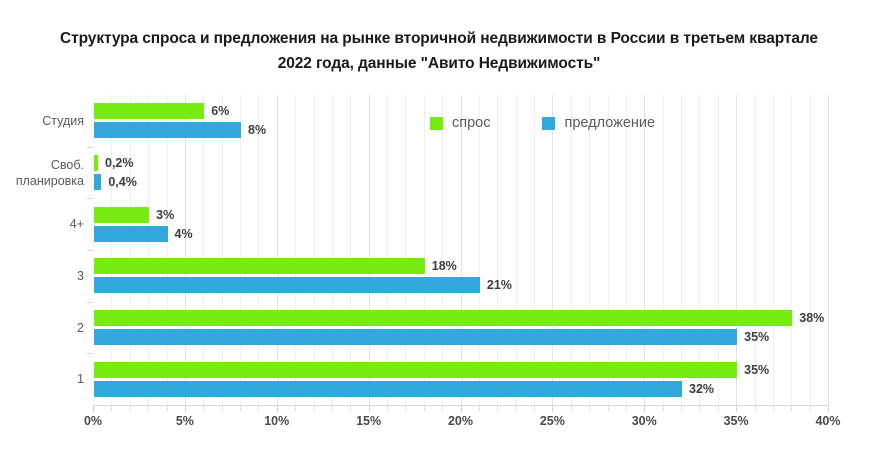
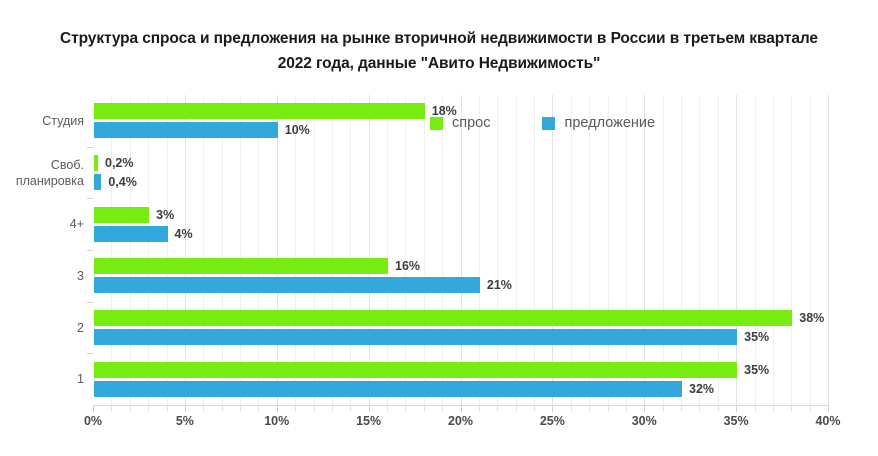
спрос/Студия: 6% -> 18%
предложение/Студия: 8% -> 10%
спрос/3: 18% -> 16%
